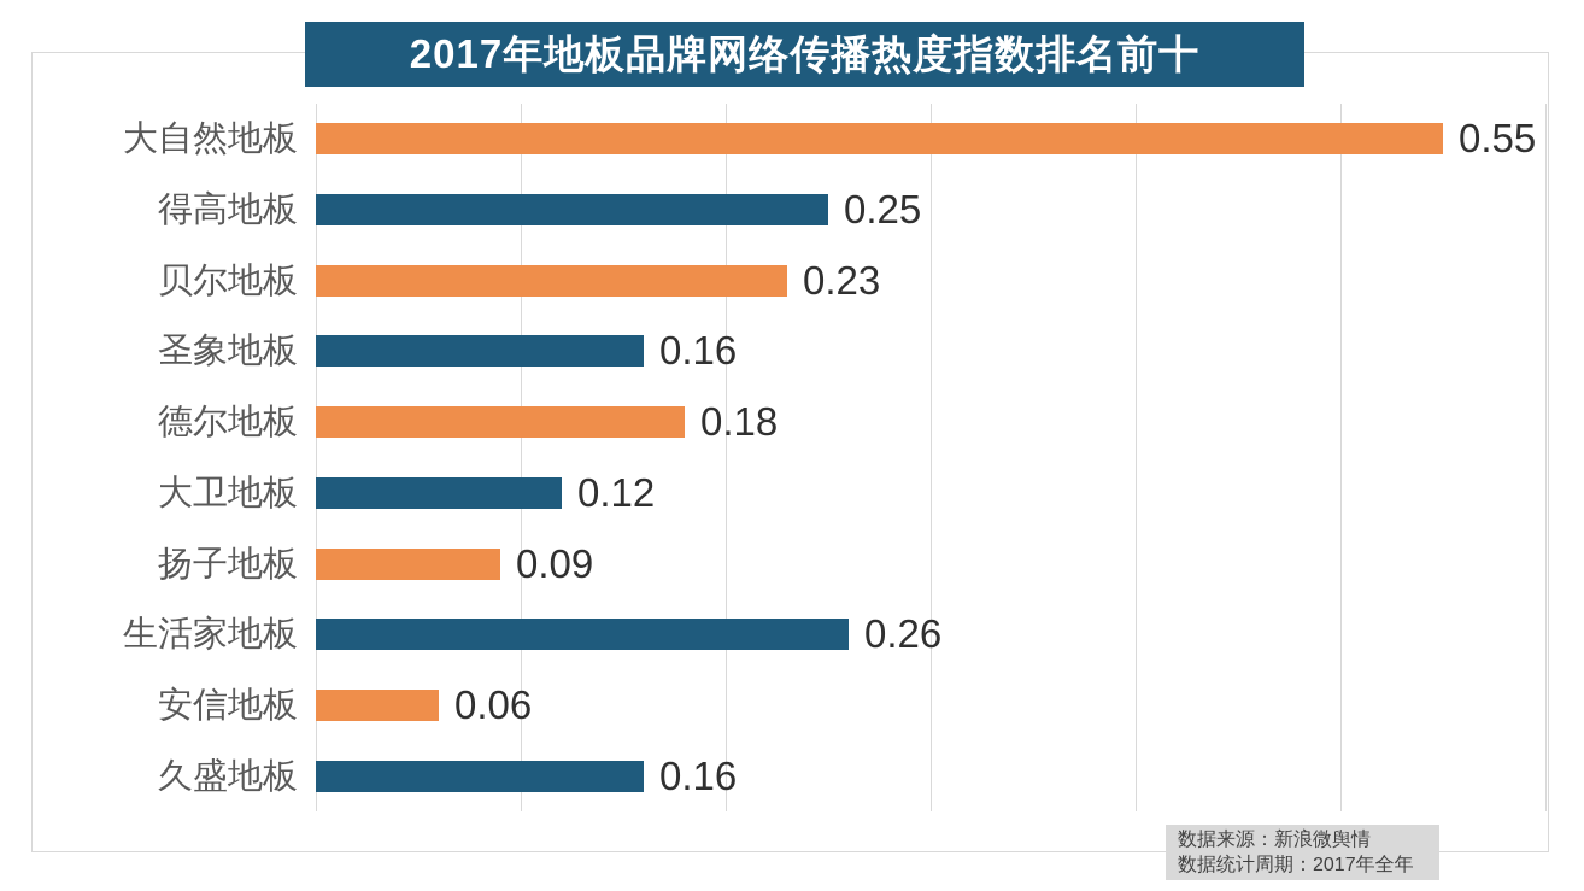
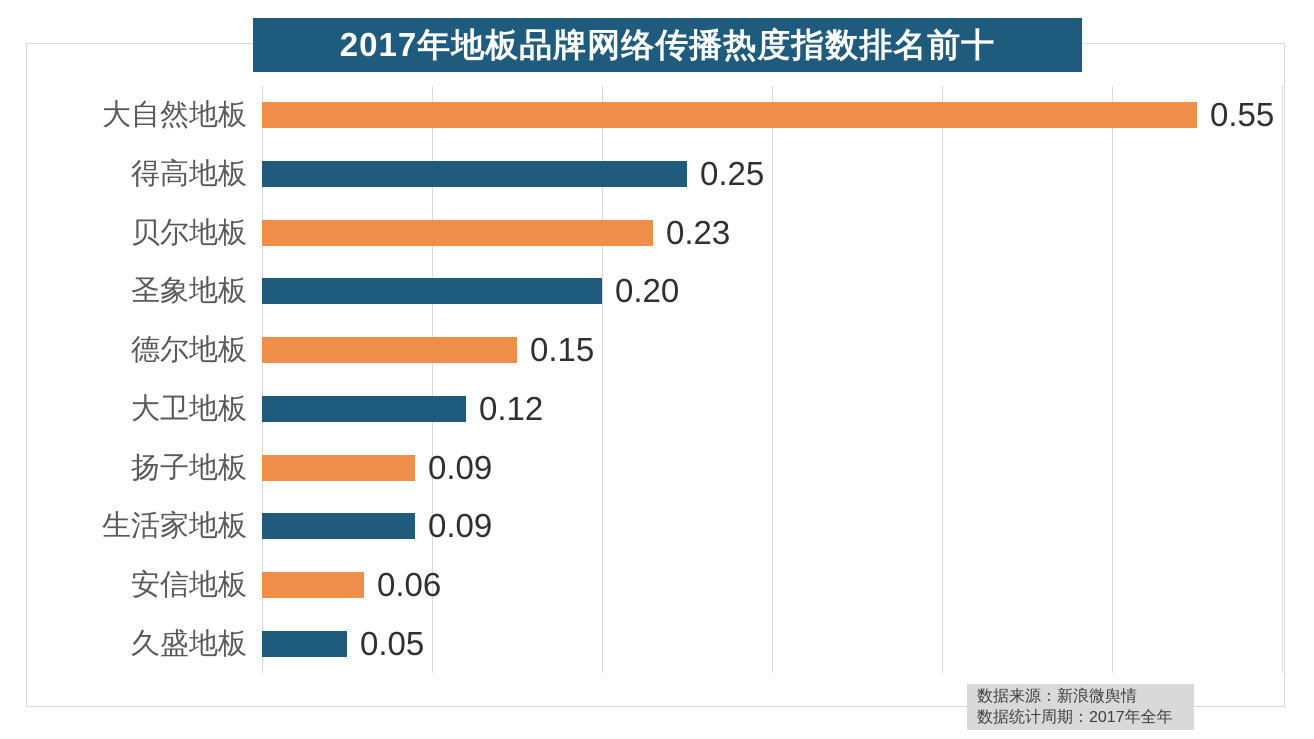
圣象地板: 0.16 -> 0.20
德尔地板: 0.18 -> 0.15
生活家地板: 0.26 -> 0.09
久盛地板: 0.16 -> 0.05
